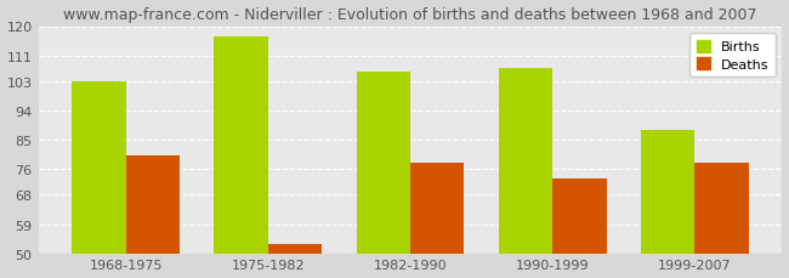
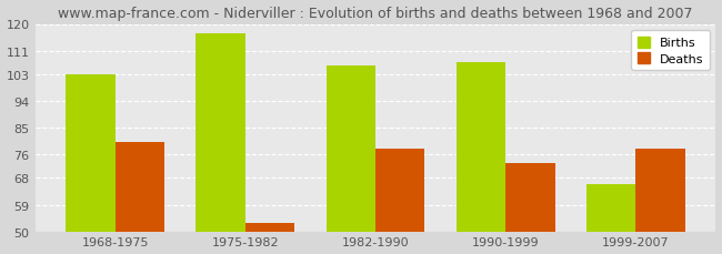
Births/1999-2007: 88 -> 66
